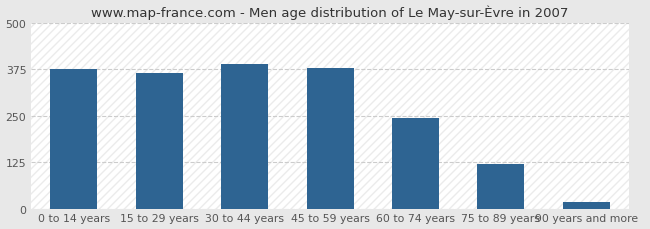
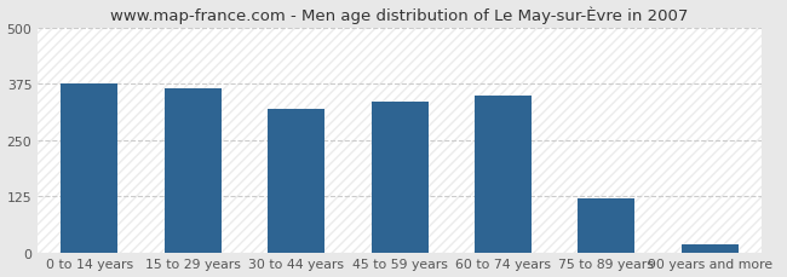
30 to 44 years: 390 -> 320
45 to 59 years: 378 -> 335
60 to 74 years: 245 -> 350
